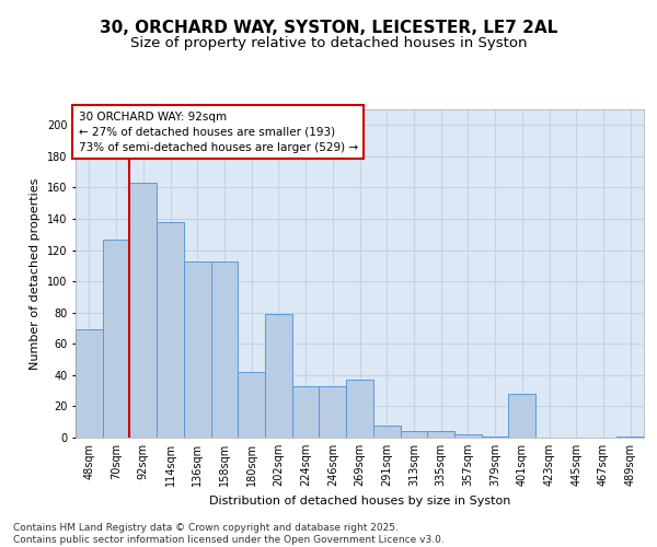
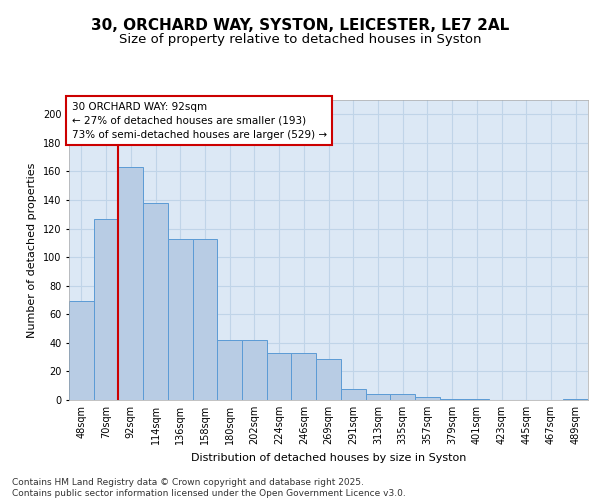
202sqm: 79 -> 42
269sqm: 37 -> 29
401sqm: 28 -> 1
